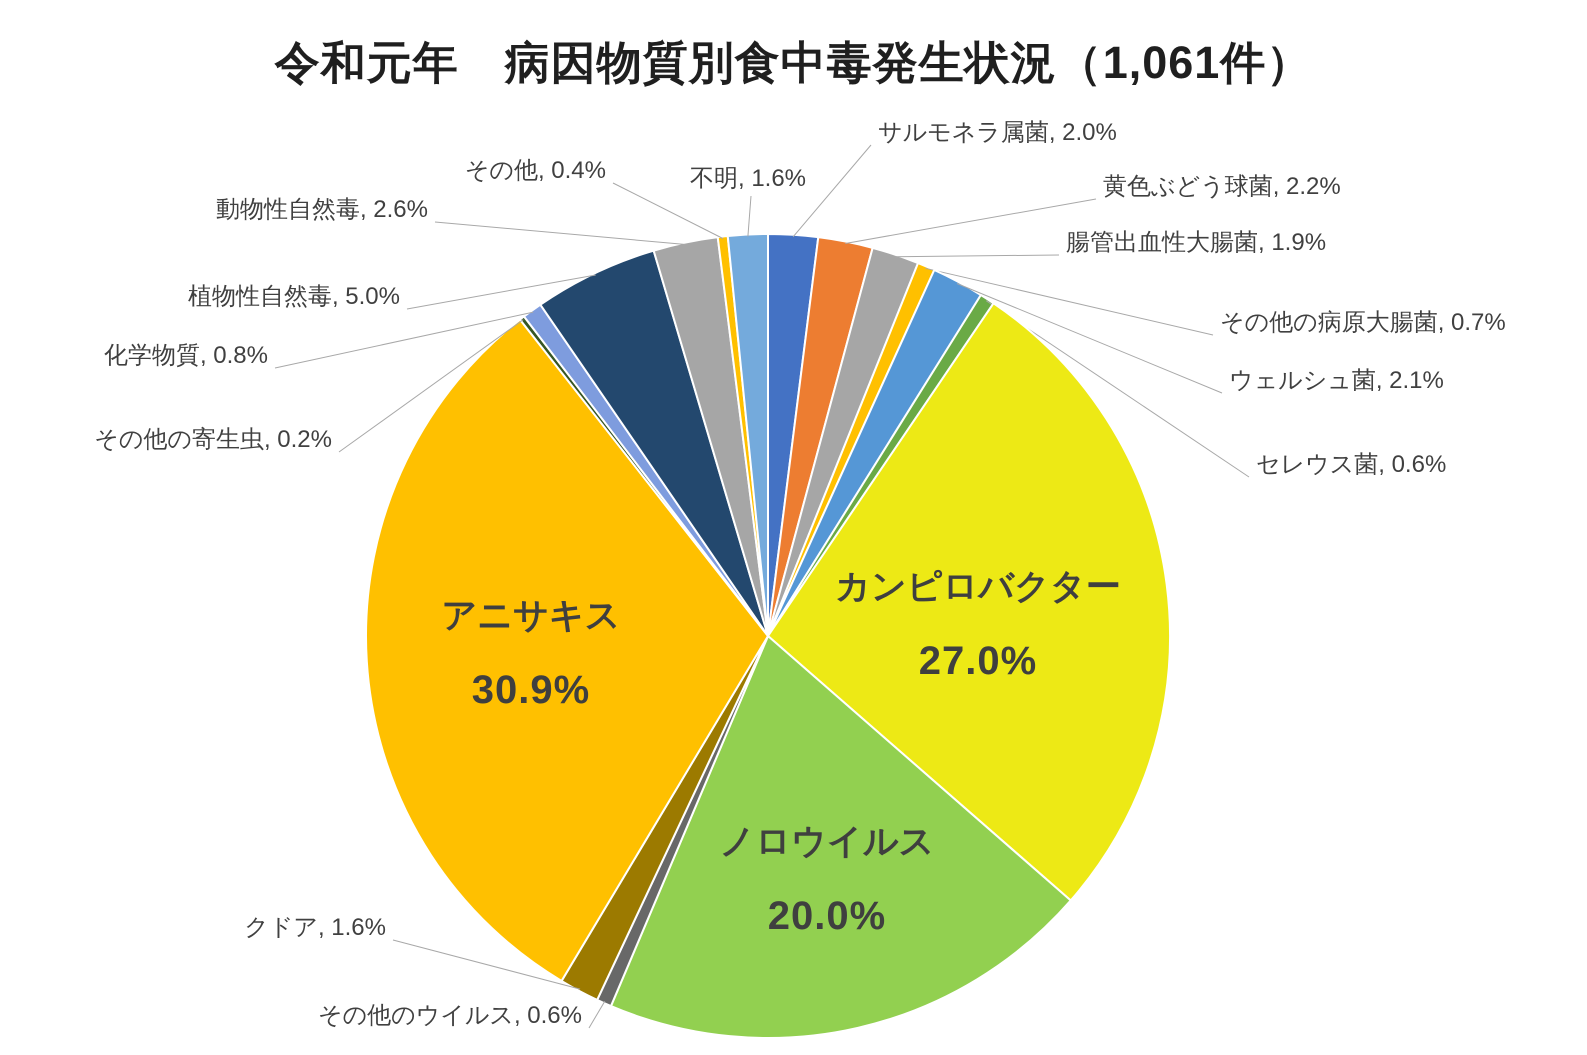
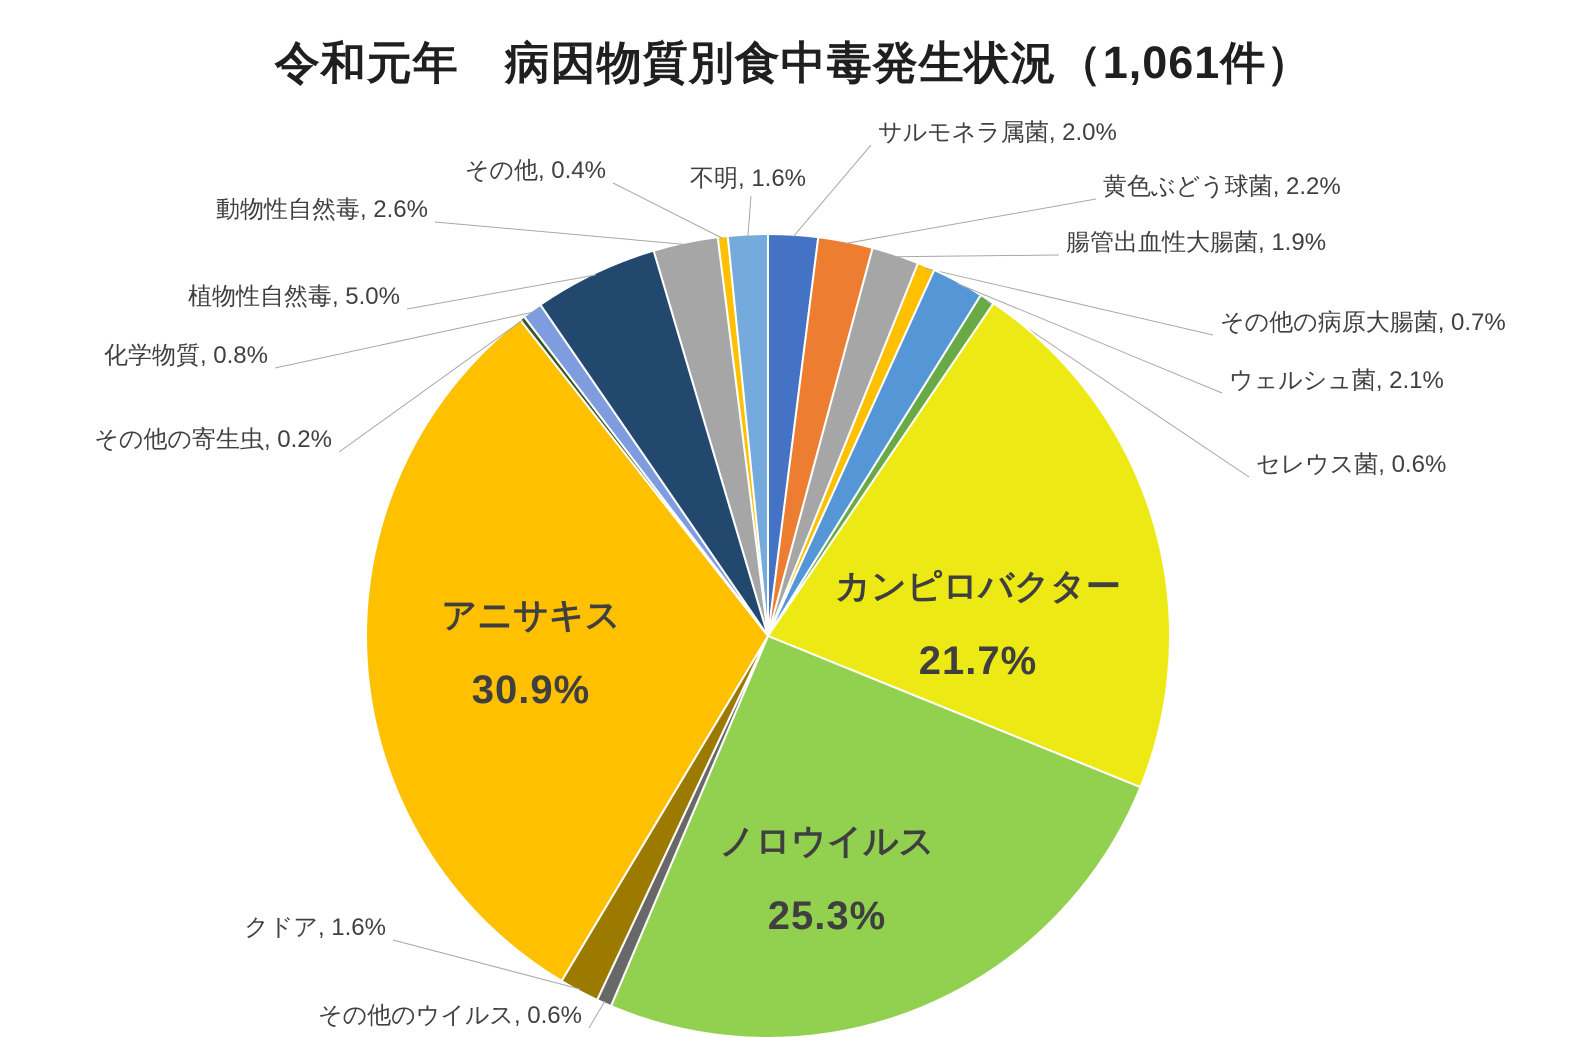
カンピロバクター: 27.0% -> 21.7%
ノロウイルス: 20.0% -> 25.3%
